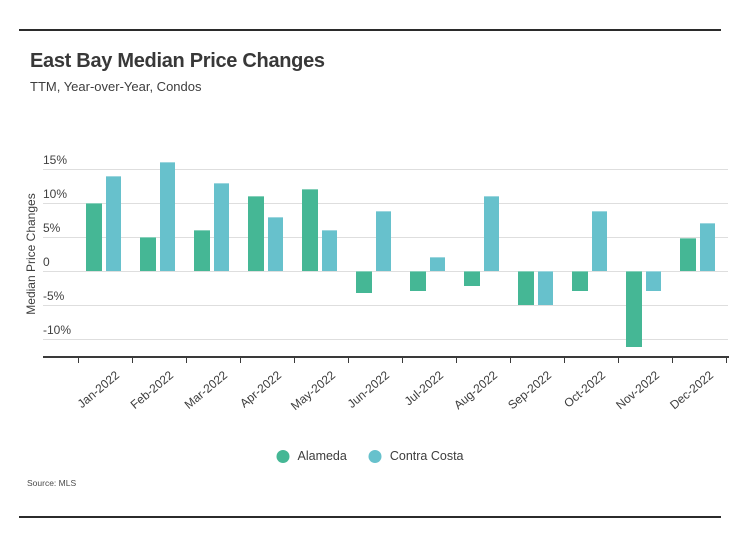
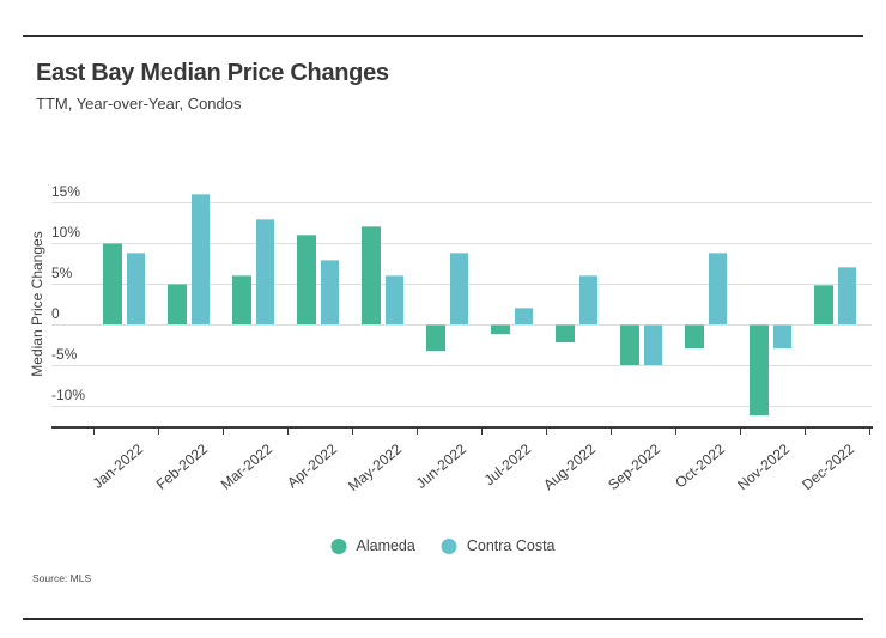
Contra Costa/Jan-2022: 14% -> 9%
Alameda/Jul-2022: -3% -> -1%
Contra Costa/Aug-2022: 11% -> 6%
